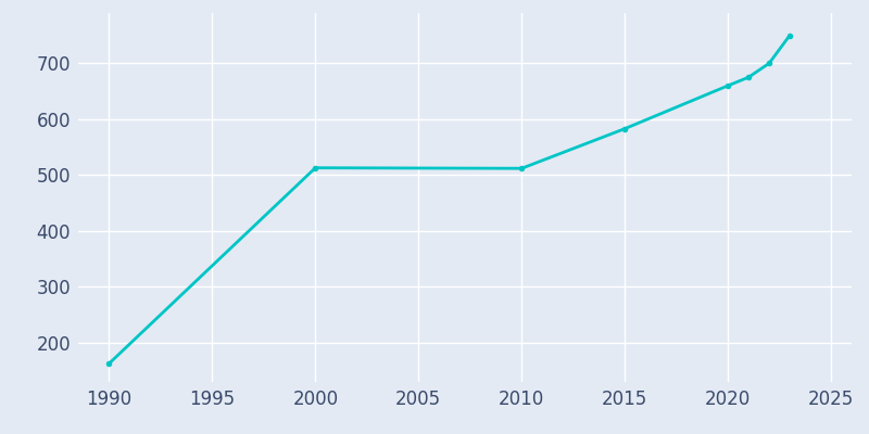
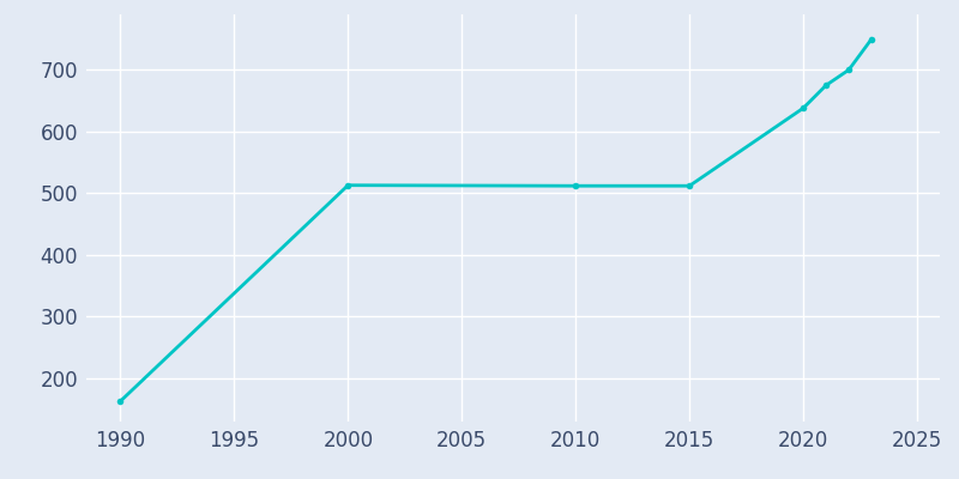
2015: 583 -> 512
2020: 660 -> 638
